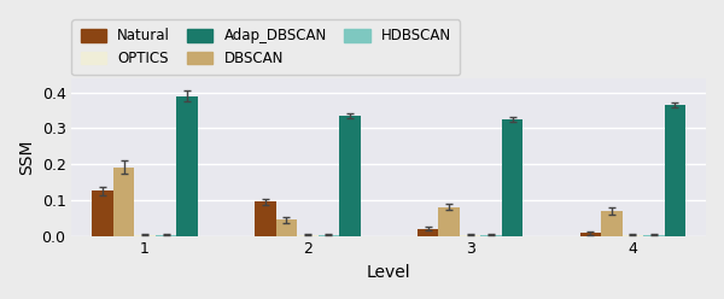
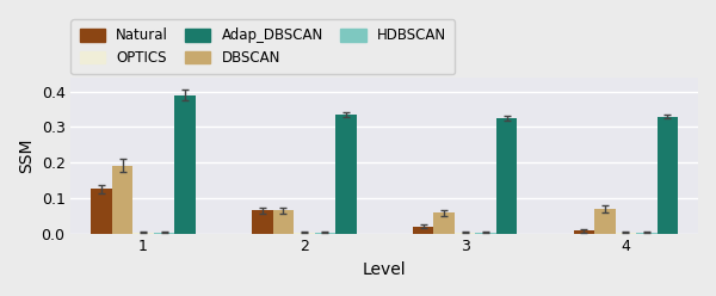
Natural/2: 0.095 -> 0.065
DBSCAN/2: 0.045 -> 0.065
DBSCAN/3: 0.080 -> 0.058
Adap_DBSCAN/4: 0.365 -> 0.330
